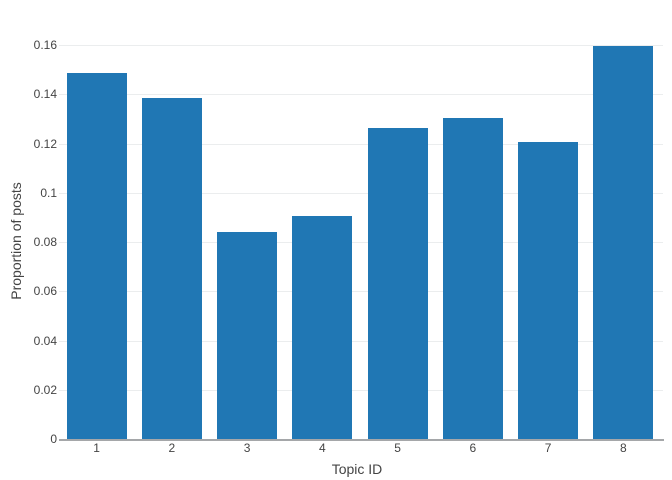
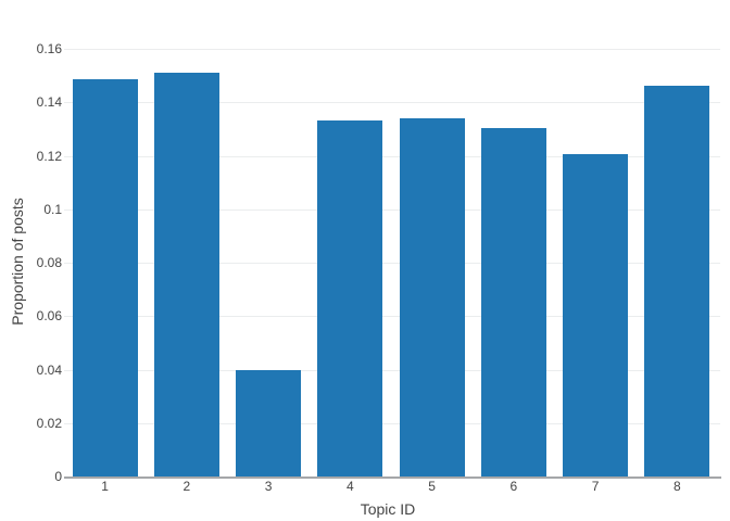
2: 0.139 -> 0.151
3: 0.084 -> 0.040
4: 0.091 -> 0.133
5: 0.126 -> 0.134
8: 0.160 -> 0.146
